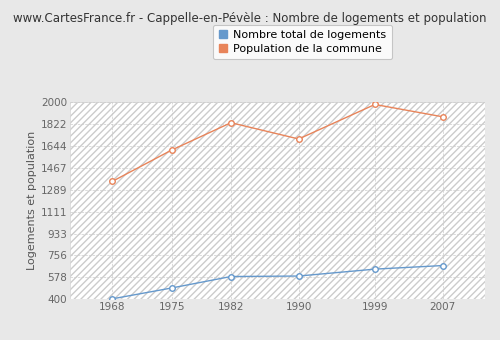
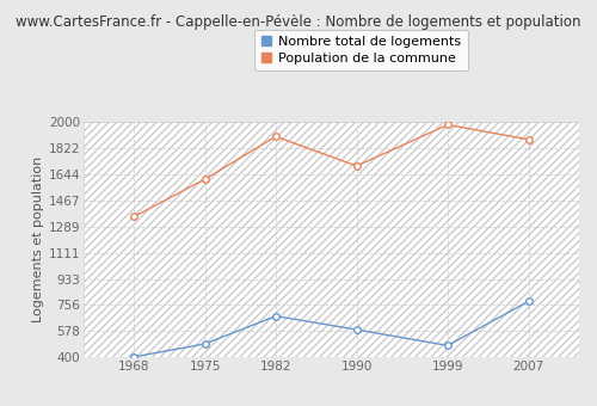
Nombre total de logements/1982: 580 -> 680
Population de la commune/1982: 1830 -> 1900
Nombre total de logements/1999: 640 -> 480
Nombre total de logements/2007: 670 -> 780
